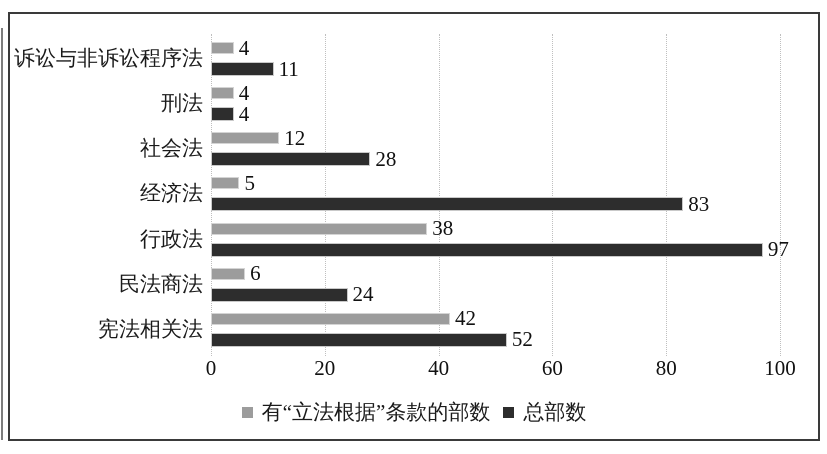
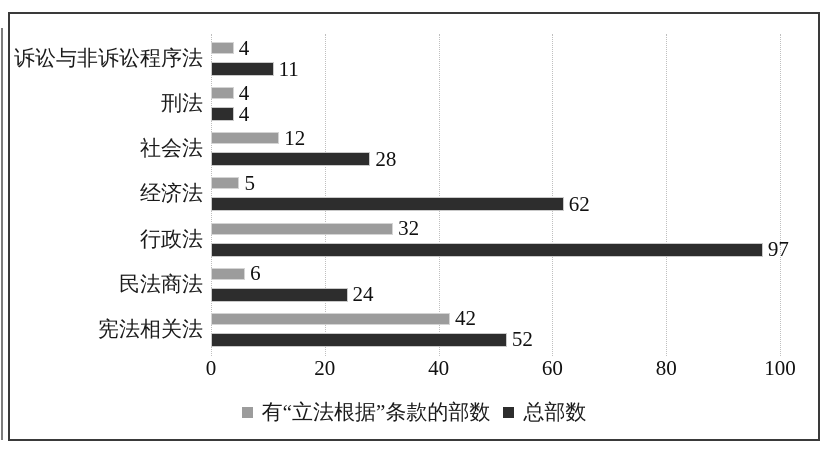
总部数/经济法: 83 -> 62
有“立法根据”条款的部数/行政法: 38 -> 32
